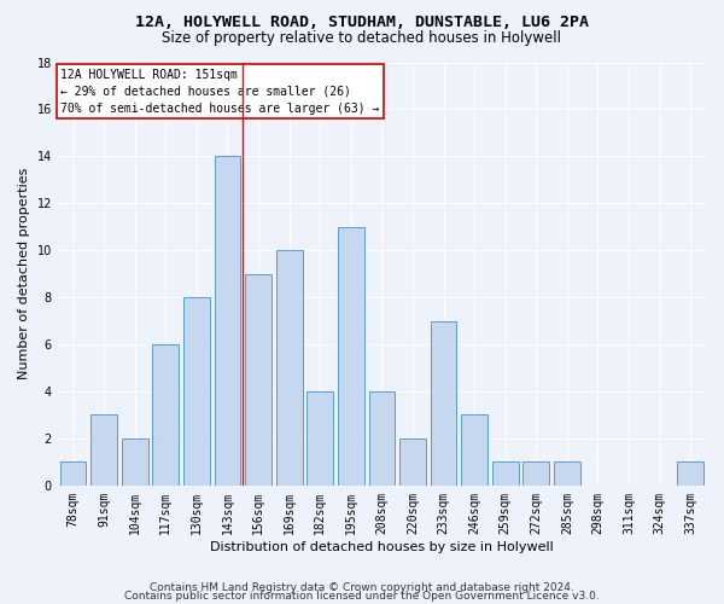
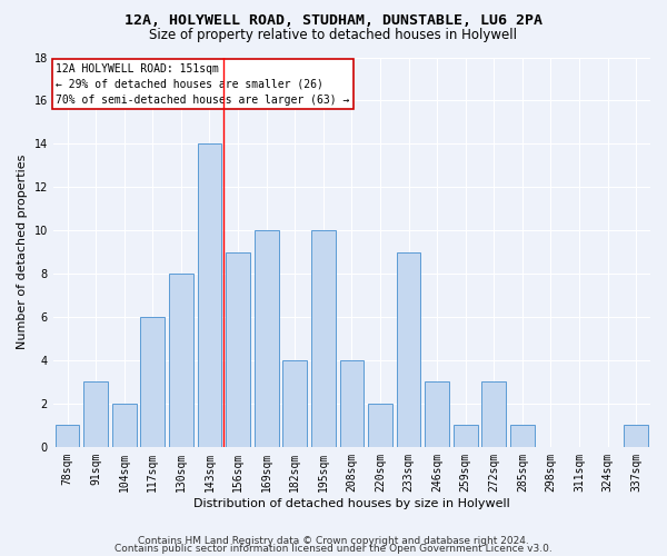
195sqm: 11 -> 10
233sqm: 7 -> 9
272sqm: 1 -> 3
